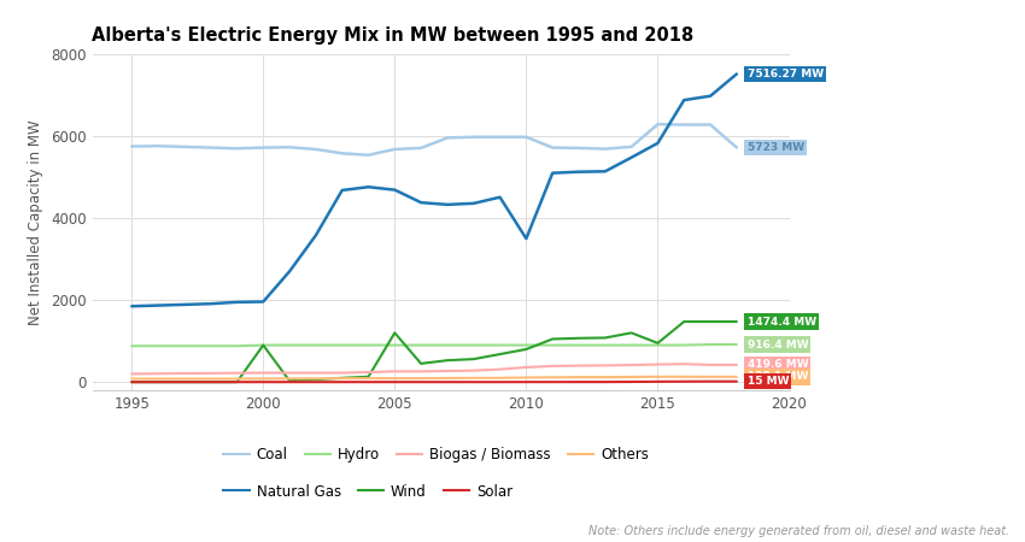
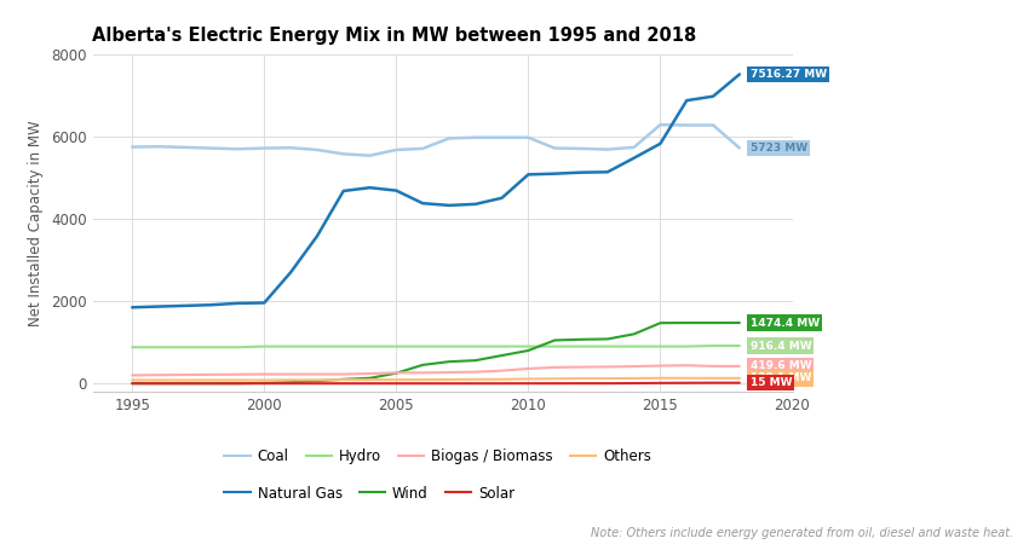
Wind/2000: 900 -> 10
Wind/2005: 1200 -> 250
Natural Gas/2010: 3500 -> 5080
Wind/2015: 950 -> 1470
